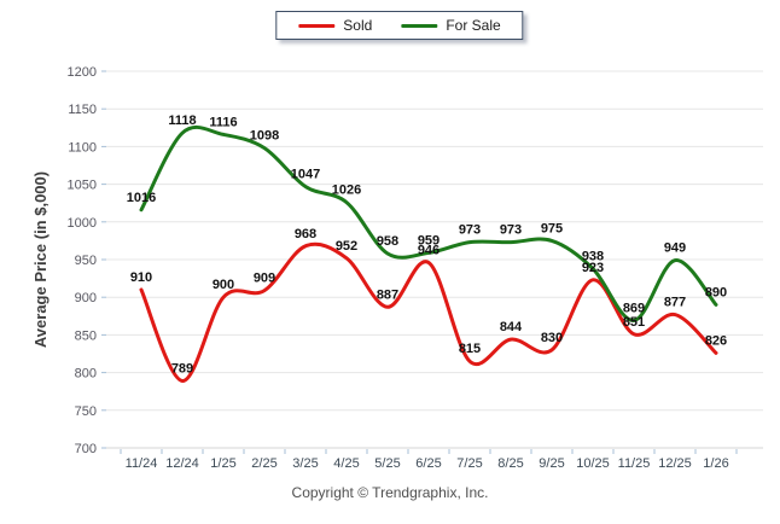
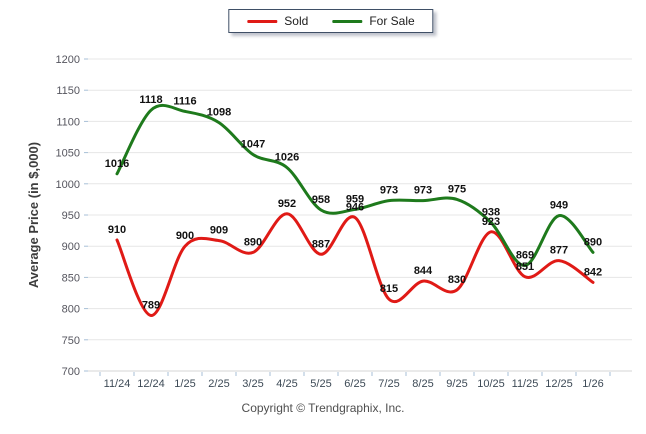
Sold/3/25: 968 -> 890
Sold/1/26: 826 -> 842
